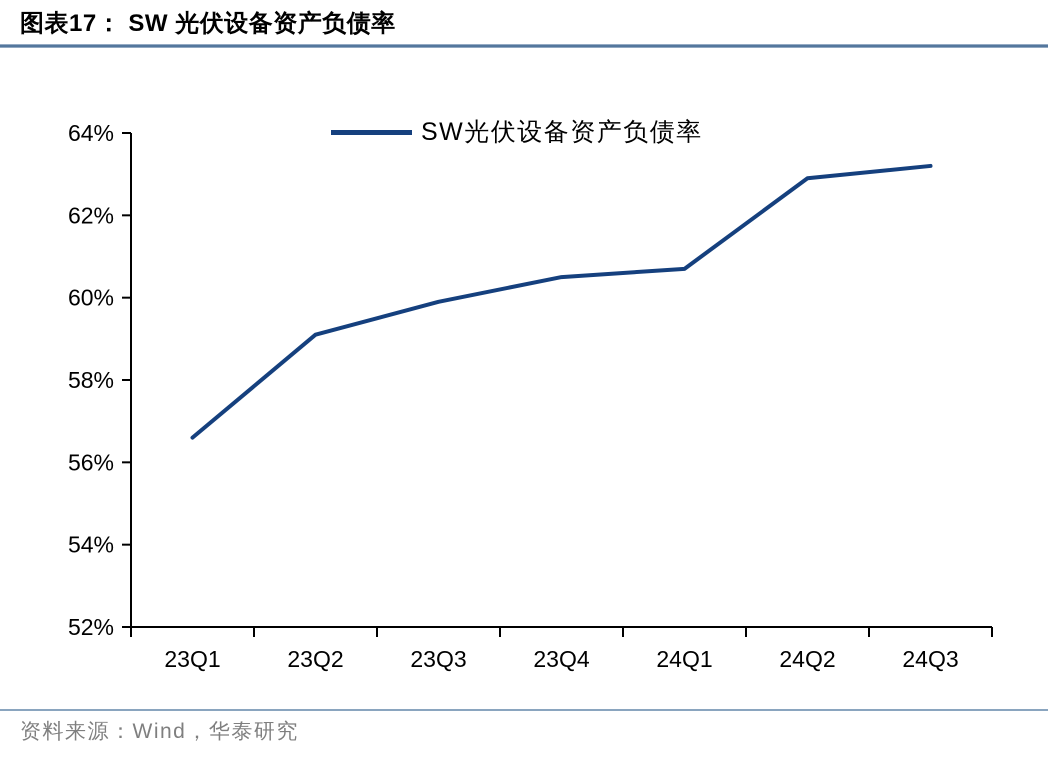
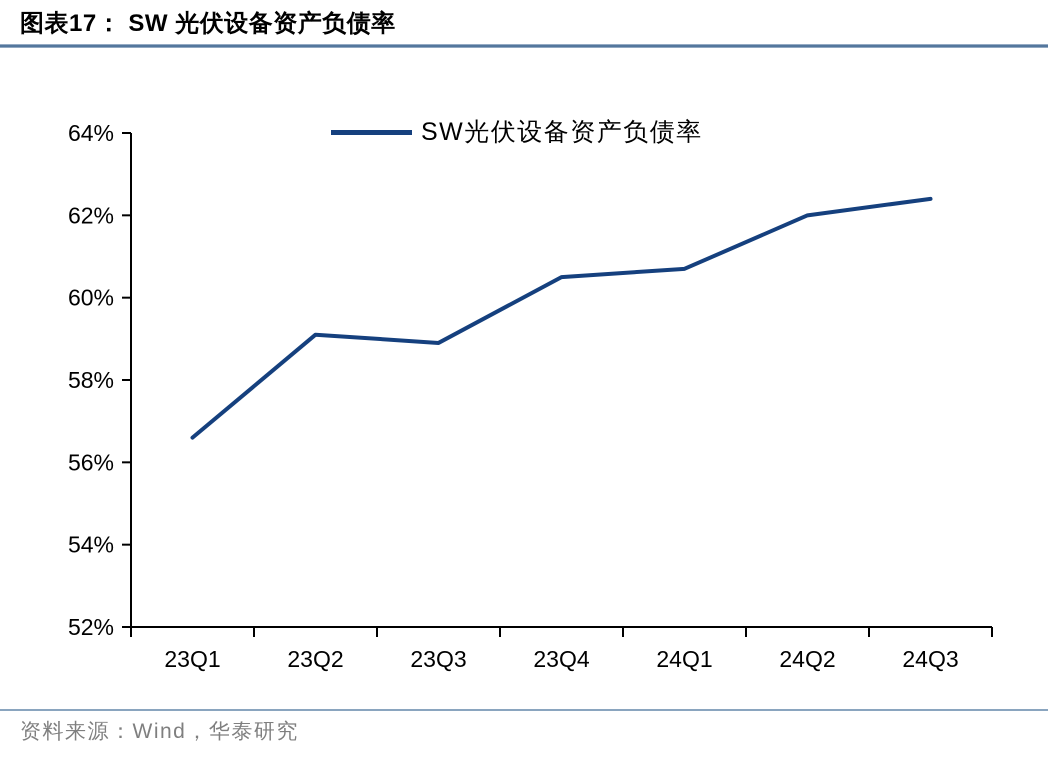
23Q3: 59.9% -> 58.9%
24Q2: 62.9% -> 62.0%
24Q3: 63.2% -> 62.4%
